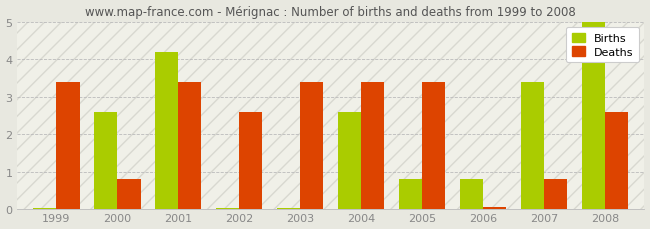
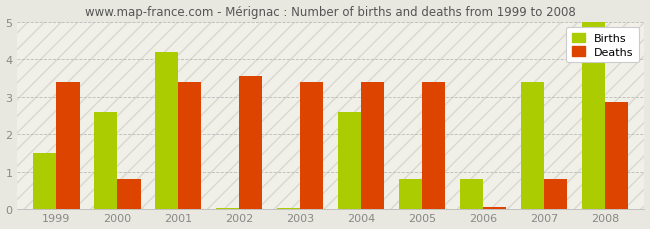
Births/1999: 0.03 -> 1.50
Deaths/2002: 2.60 -> 3.55
Deaths/2008: 2.60 -> 2.85
